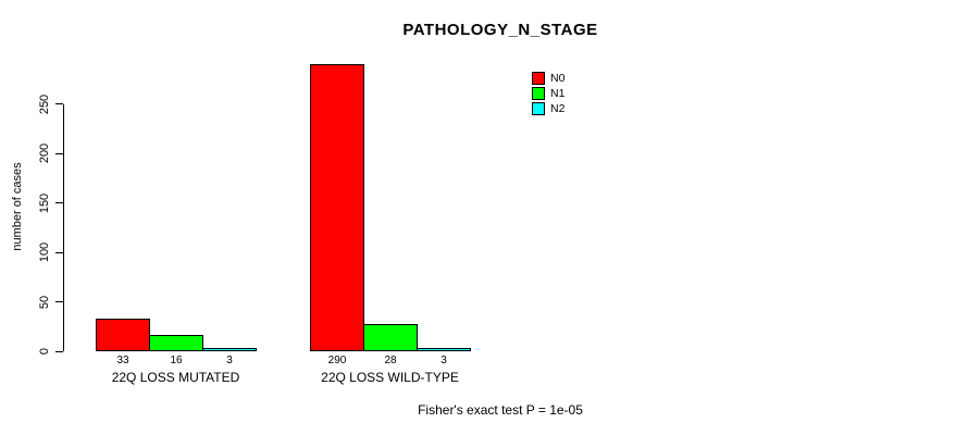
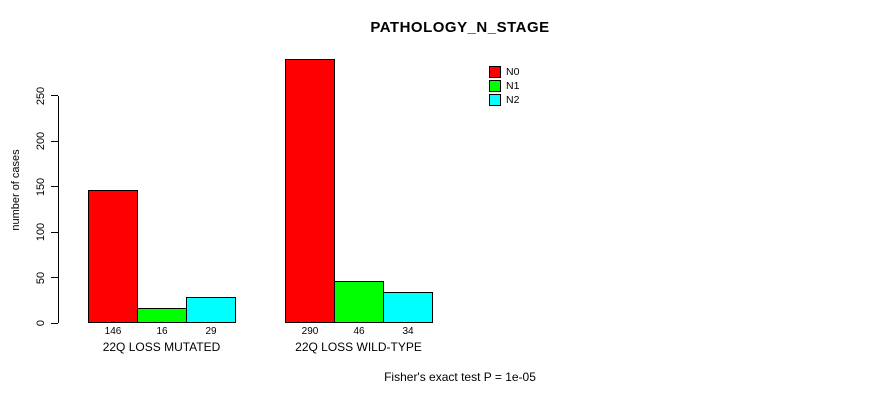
N0/22Q LOSS MUTATED: 33 -> 146
N2/22Q LOSS MUTATED: 3 -> 29
N1/22Q LOSS WILD-TYPE: 28 -> 46
N2/22Q LOSS WILD-TYPE: 3 -> 34
